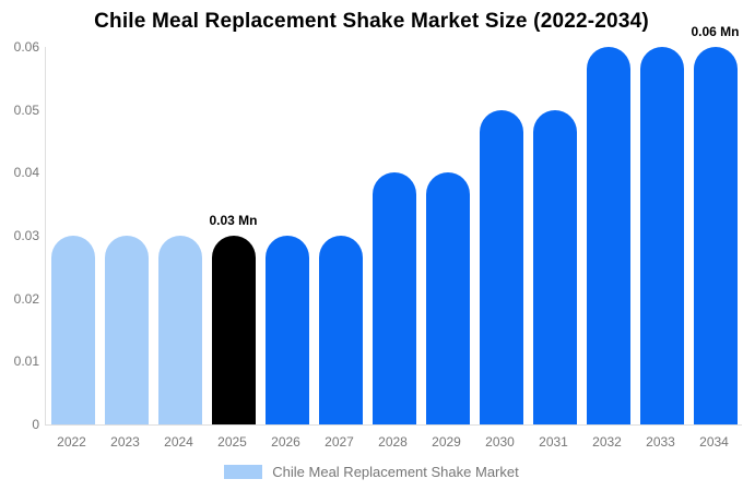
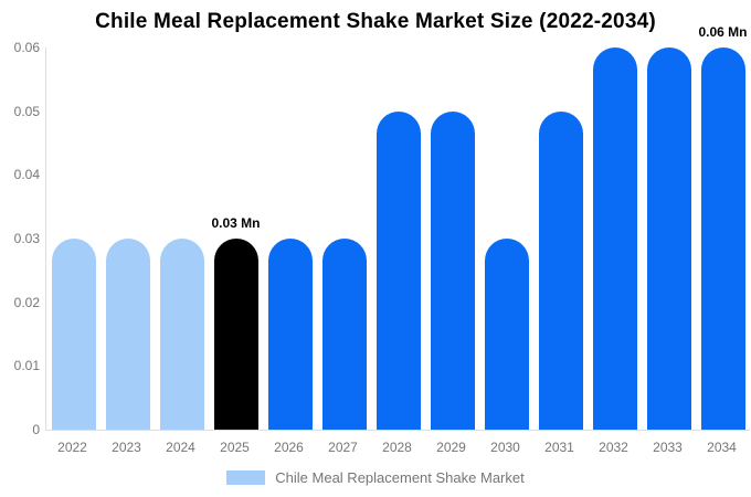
2028: 0.04 -> 0.05
2029: 0.04 -> 0.05
2030: 0.05 -> 0.03
